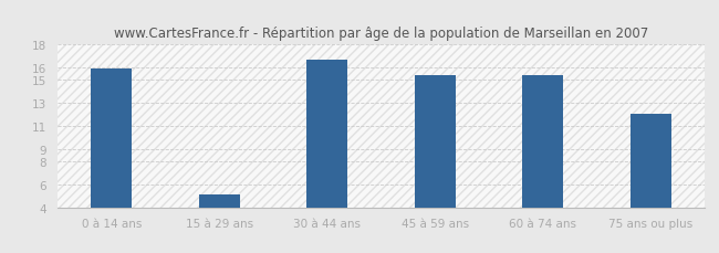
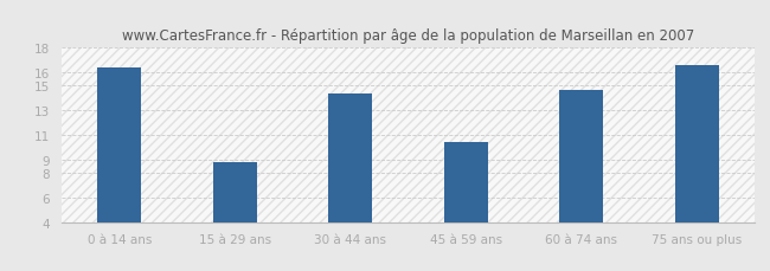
0 à 14 ans: 15.9 -> 16.4
15 à 29 ans: 5.1 -> 8.8
30 à 44 ans: 16.7 -> 14.3
45 à 59 ans: 15.4 -> 10.4
60 à 74 ans: 15.4 -> 14.6
75 ans ou plus: 12.0 -> 16.6
